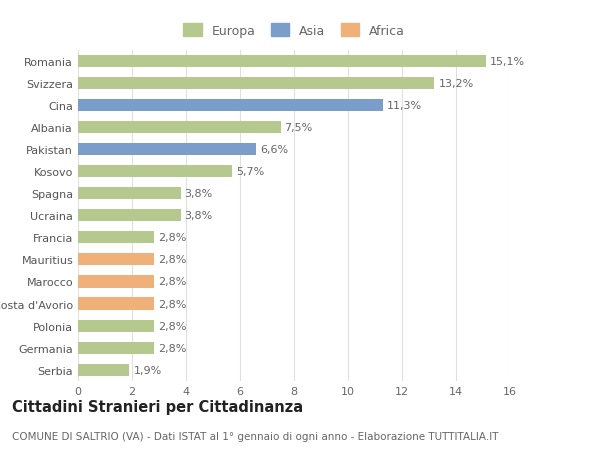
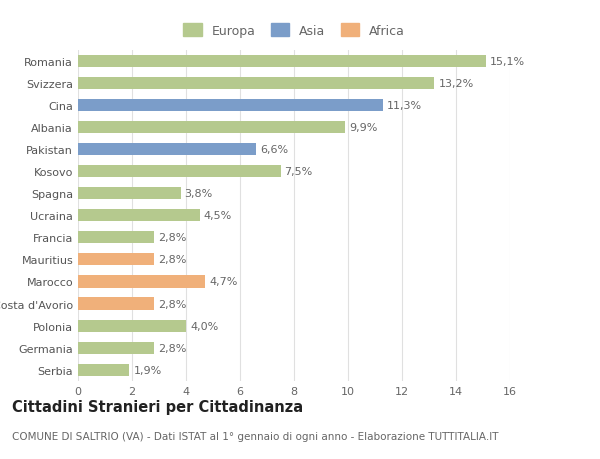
Albania: 7,5% -> 9,9%
Kosovo: 5,7% -> 7,5%
Ucraina: 3,8% -> 4,5%
Marocco: 2,8% -> 4,7%
Polonia: 2,8% -> 4,0%
